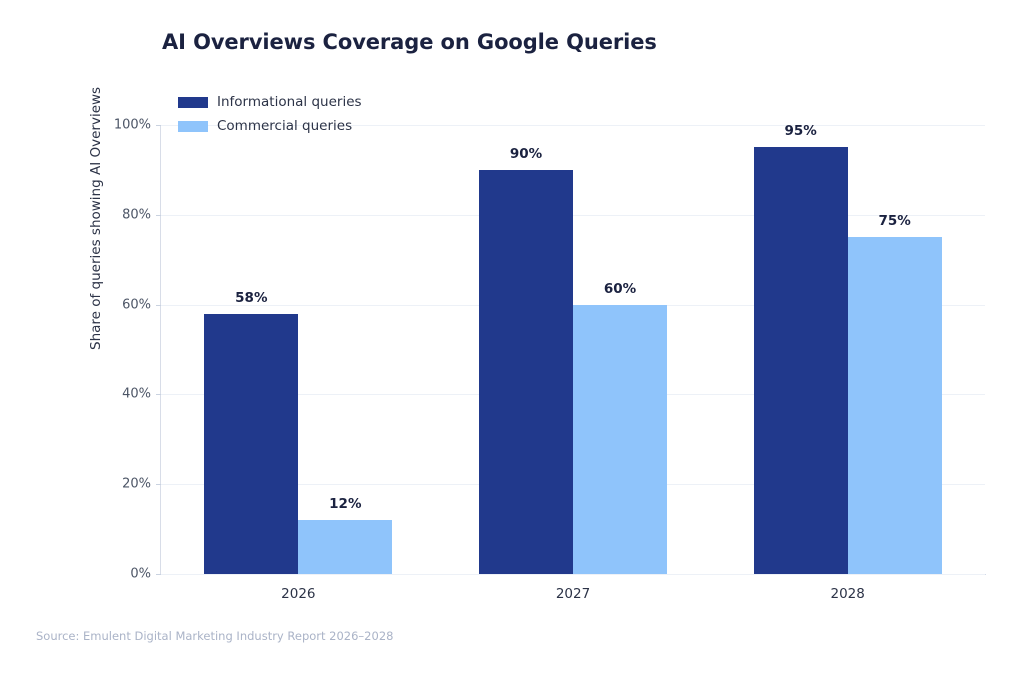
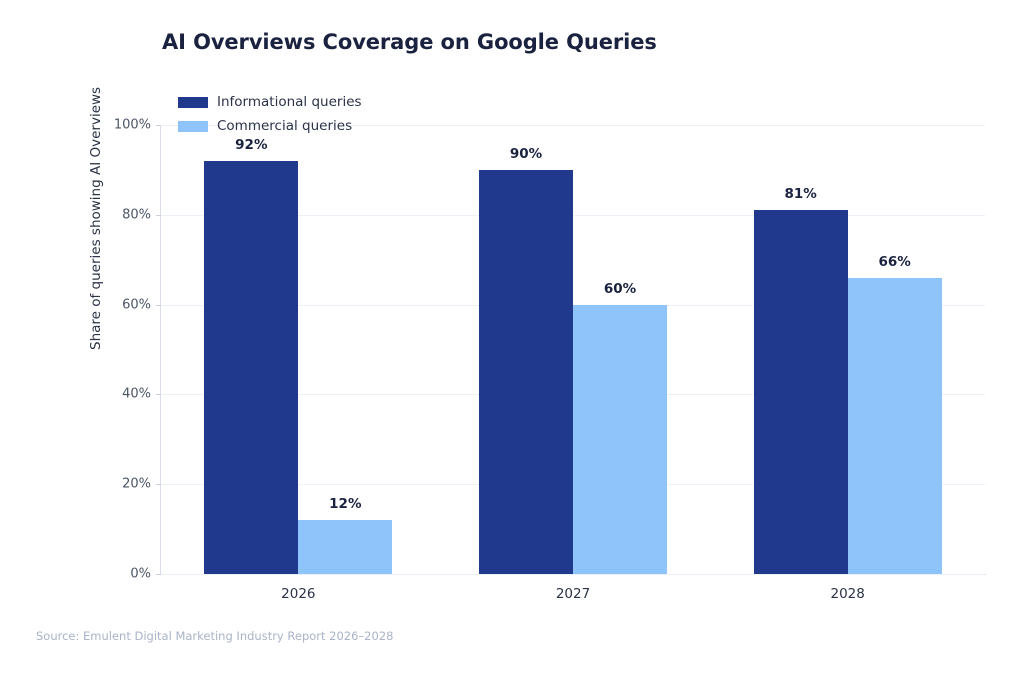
Informational queries/2026: 58% -> 92%
Informational queries/2028: 95% -> 81%
Commercial queries/2028: 75% -> 66%
